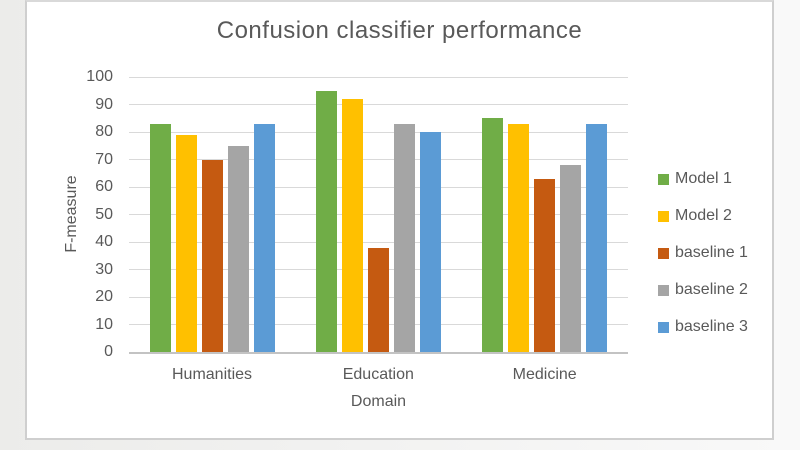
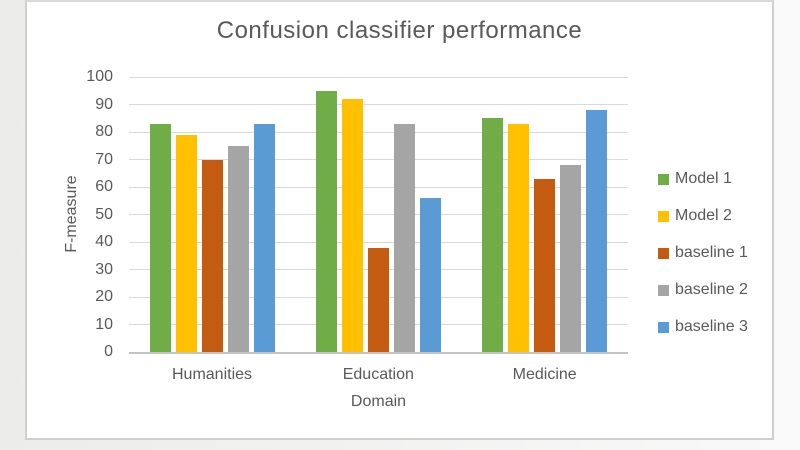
baseline 3/Education: 80 -> 56
baseline 3/Medicine: 83 -> 88
